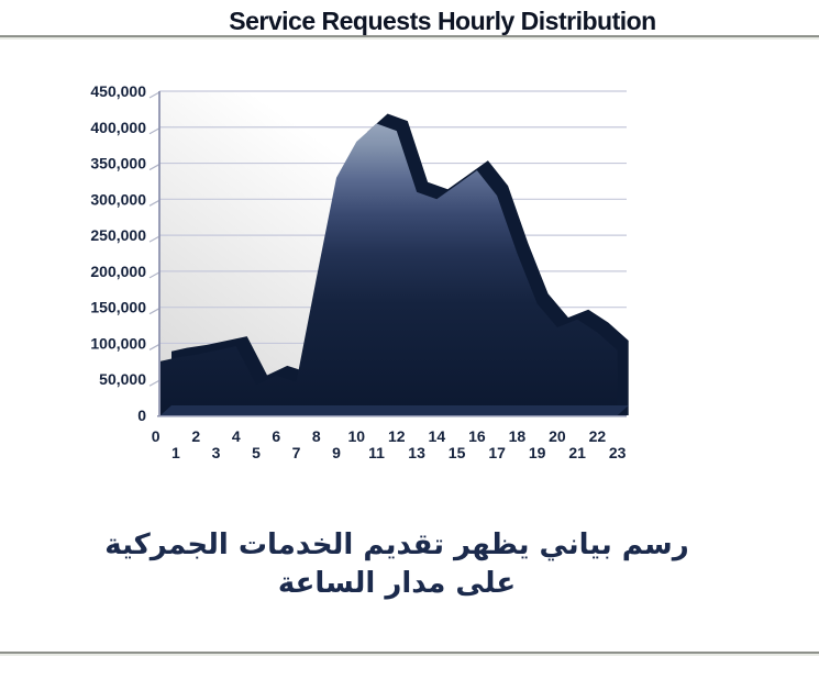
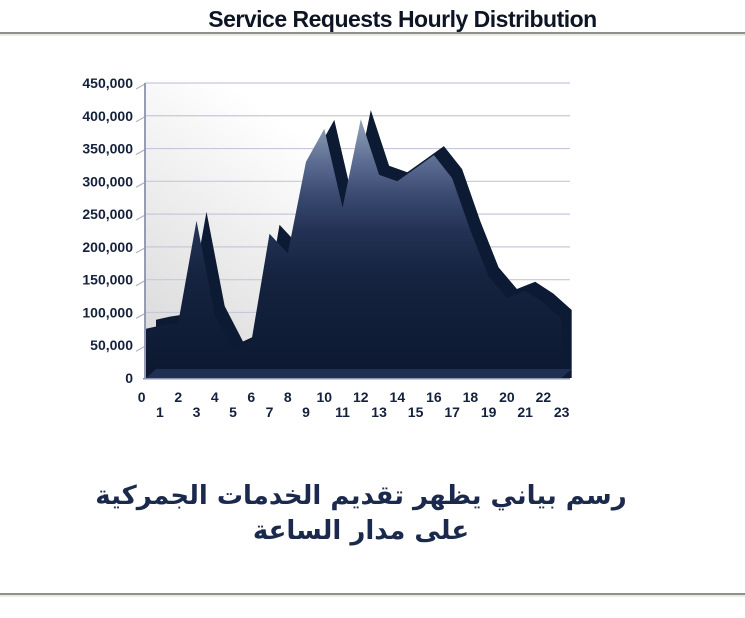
3: 90000 -> 240000
7: 50000 -> 220000
11: 400000 -> 260000
